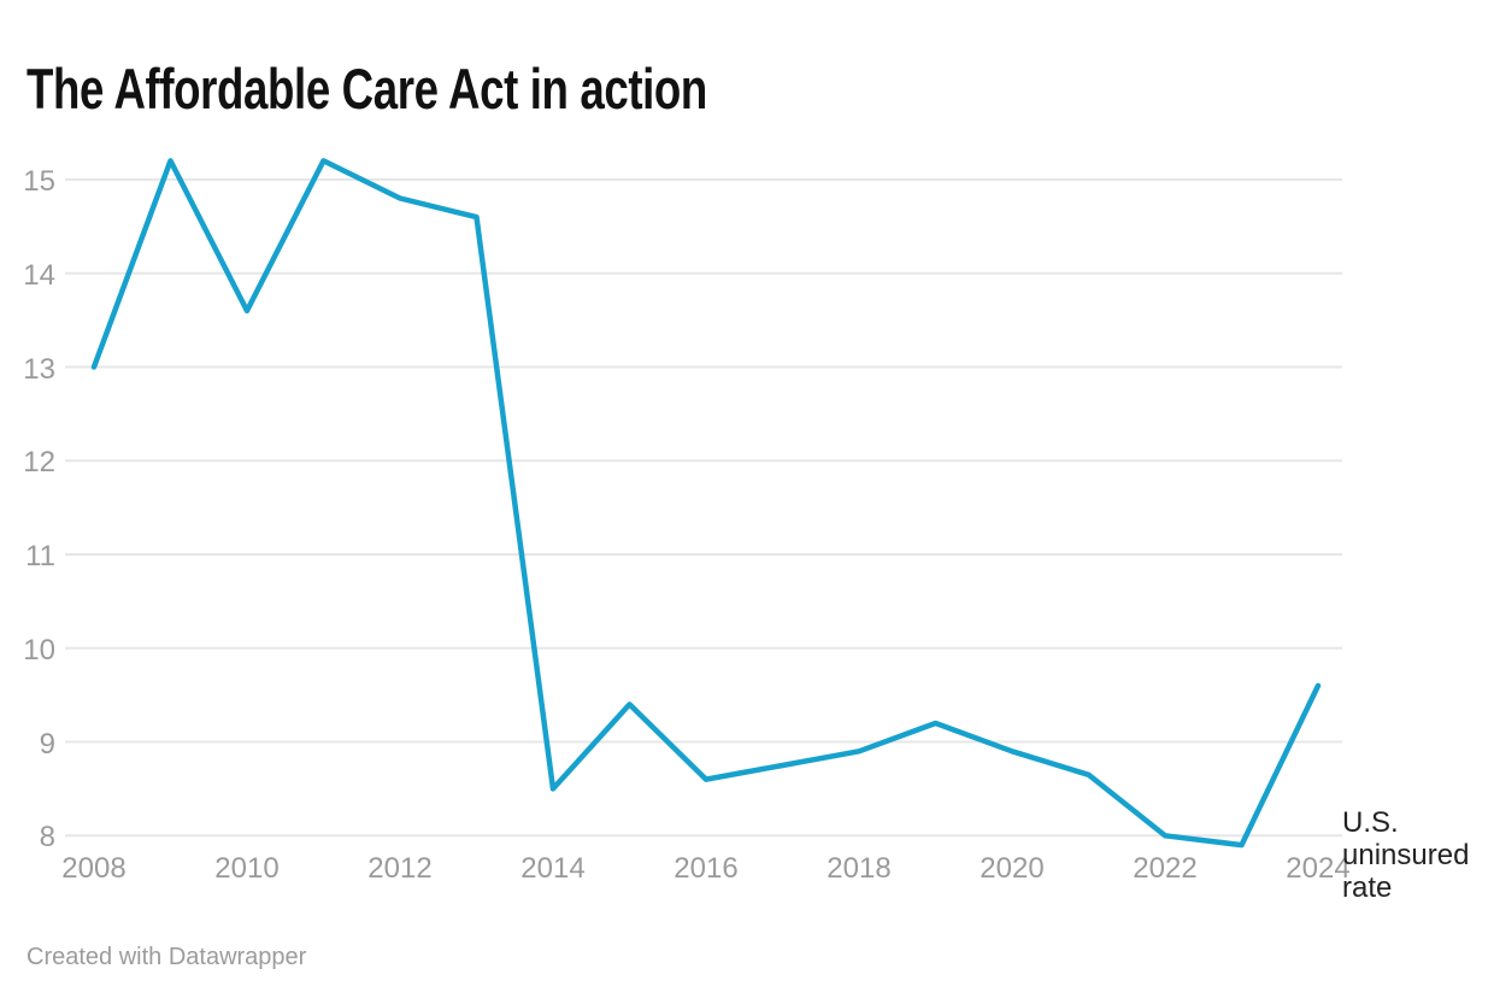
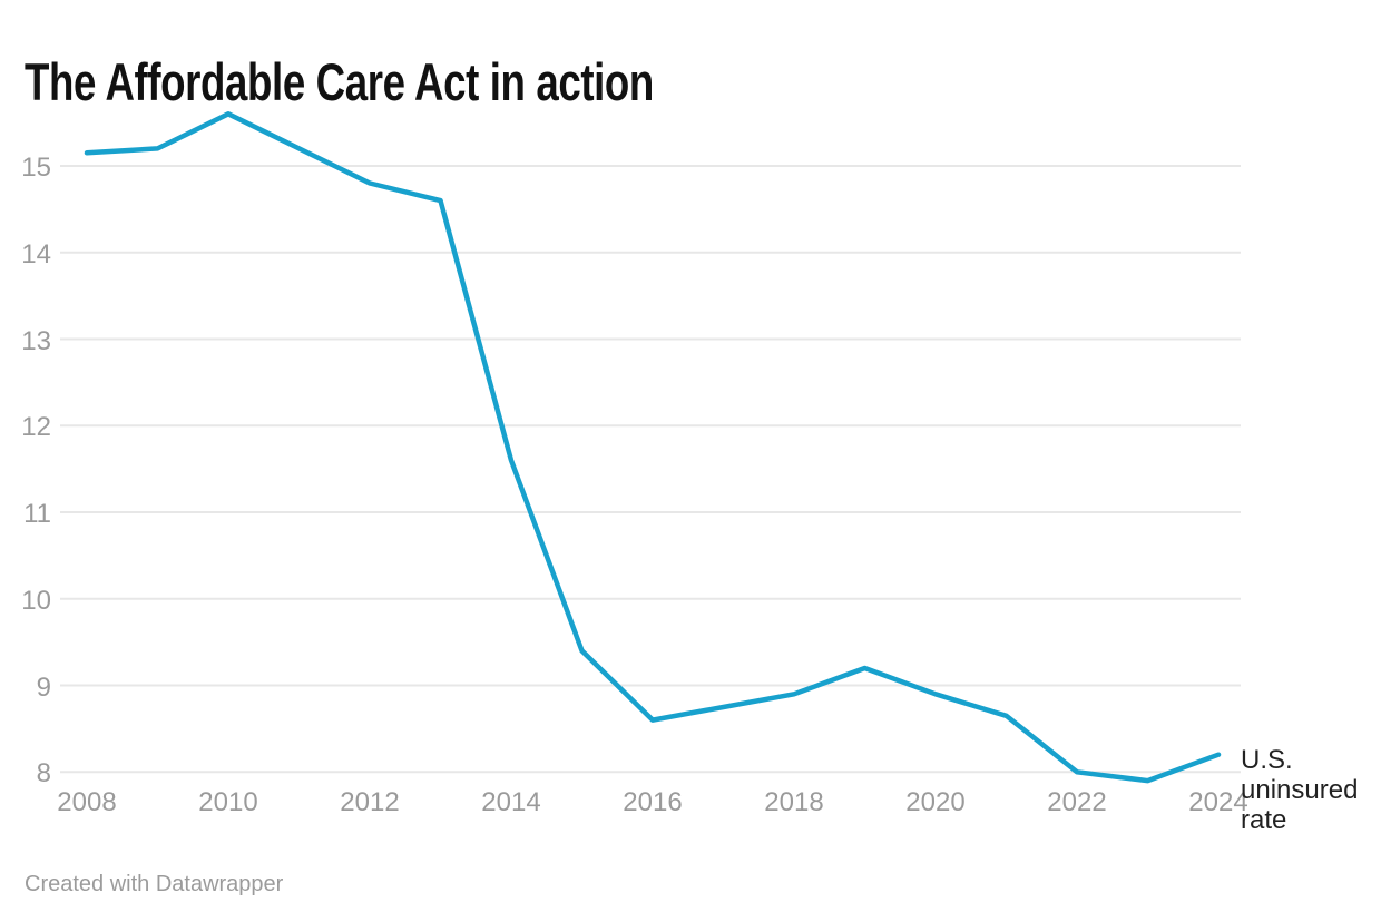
2008: 13.0 -> 15.2
2010: 13.6 -> 15.6
2014: 8.5 -> 11.6
2024: 9.6 -> 8.2
